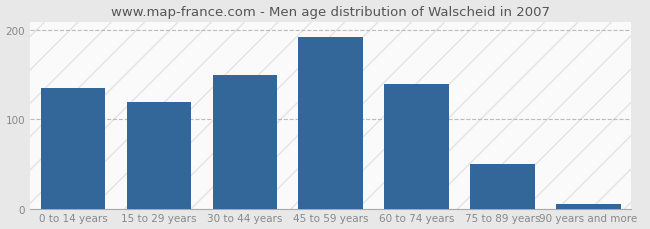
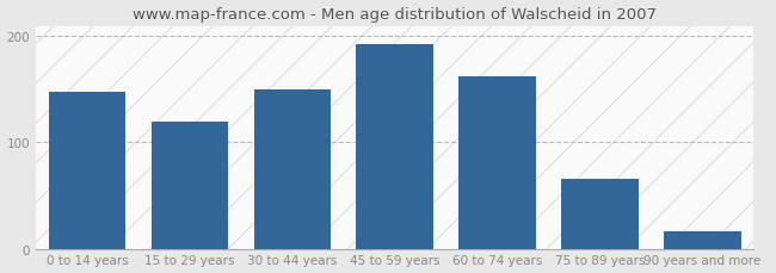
0 to 14 years: 135 -> 148
60 to 74 years: 140 -> 162
75 to 89 years: 50 -> 66
90 years and more: 5 -> 16
